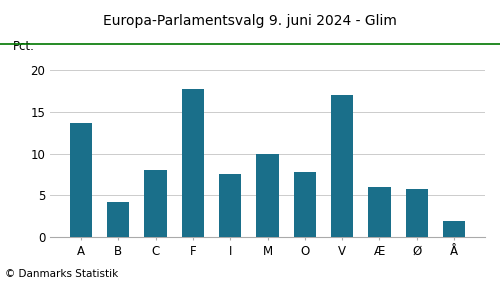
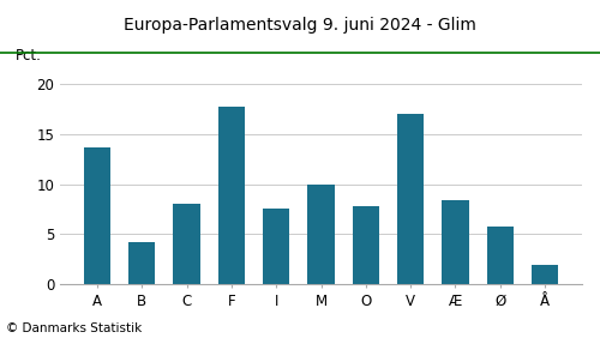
Æ: 6.0 -> 8.4
